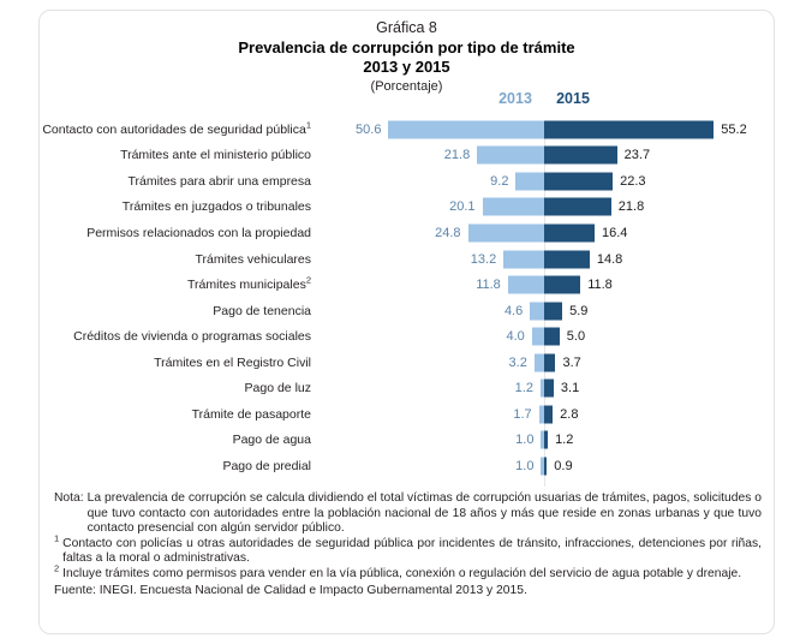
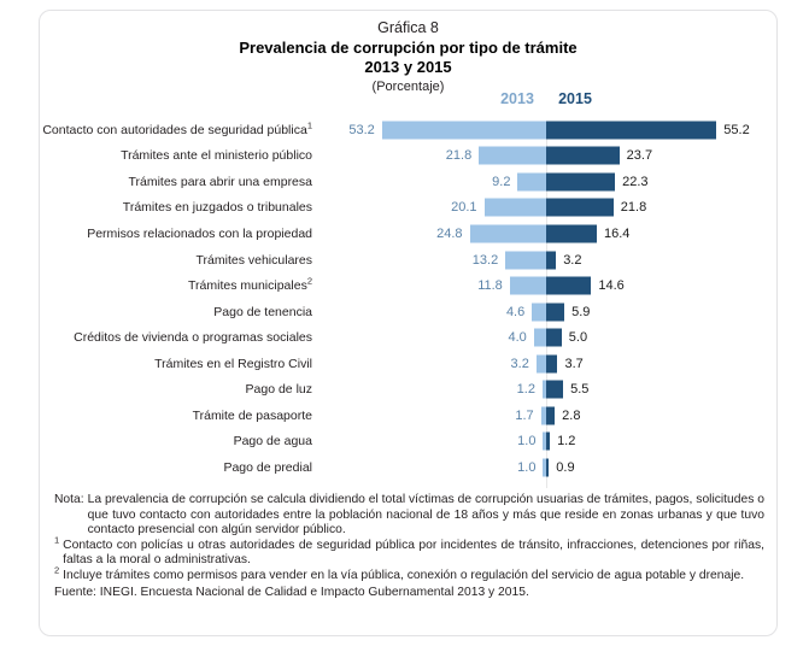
2013/Contacto con autoridades de seguridad pública: 50.6 -> 53.2
2015/Trámites vehiculares: 14.8 -> 3.2
2015/Trámites municipales: 11.8 -> 14.6
2015/Pago de luz: 3.1 -> 5.5
